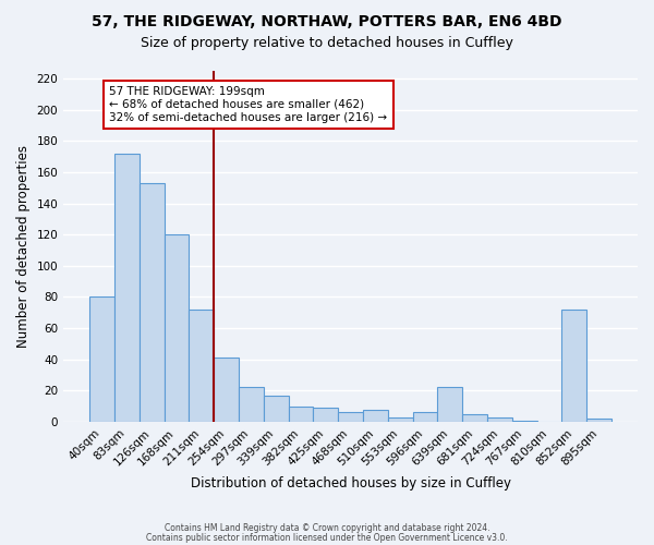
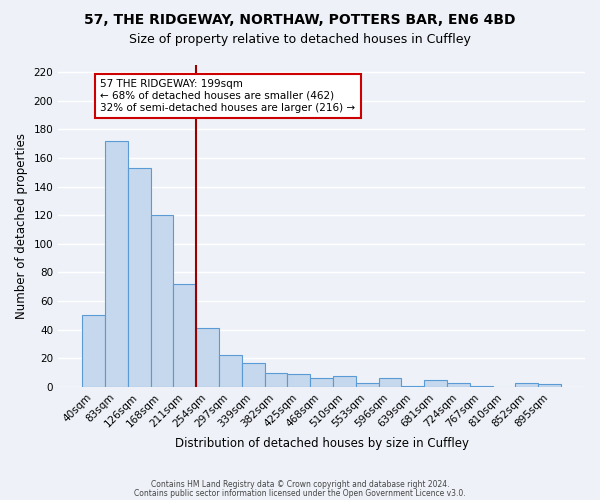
40sqm: 80 -> 50
639sqm: 22 -> 1
852sqm: 72 -> 3
